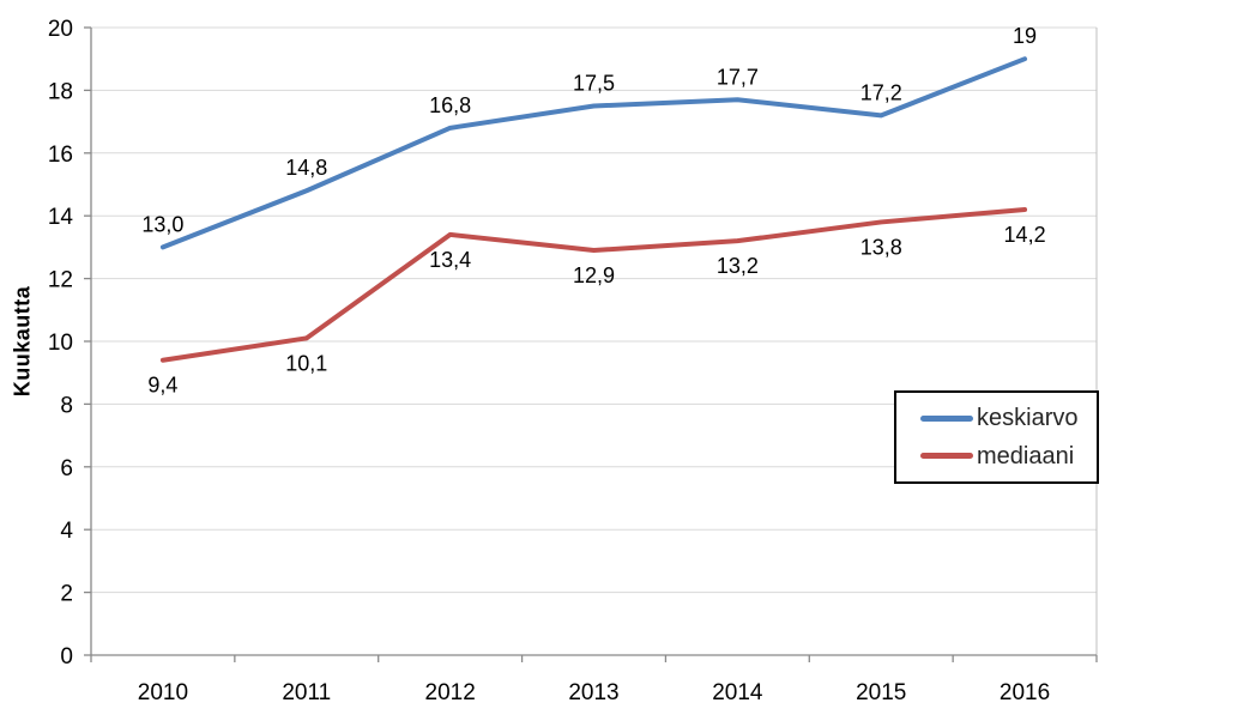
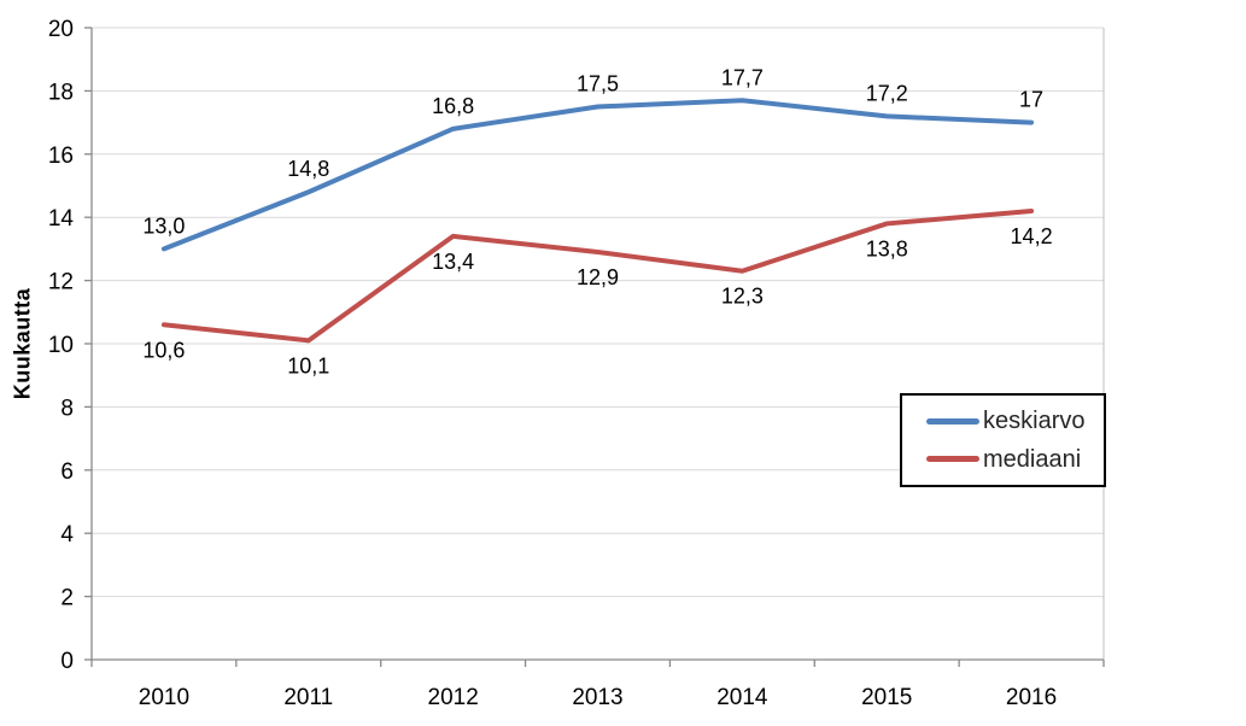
mediaani/2010: 9,4 -> 10,6
mediaani/2014: 13,2 -> 12,3
keskiarvo/2016: 19 -> 17
